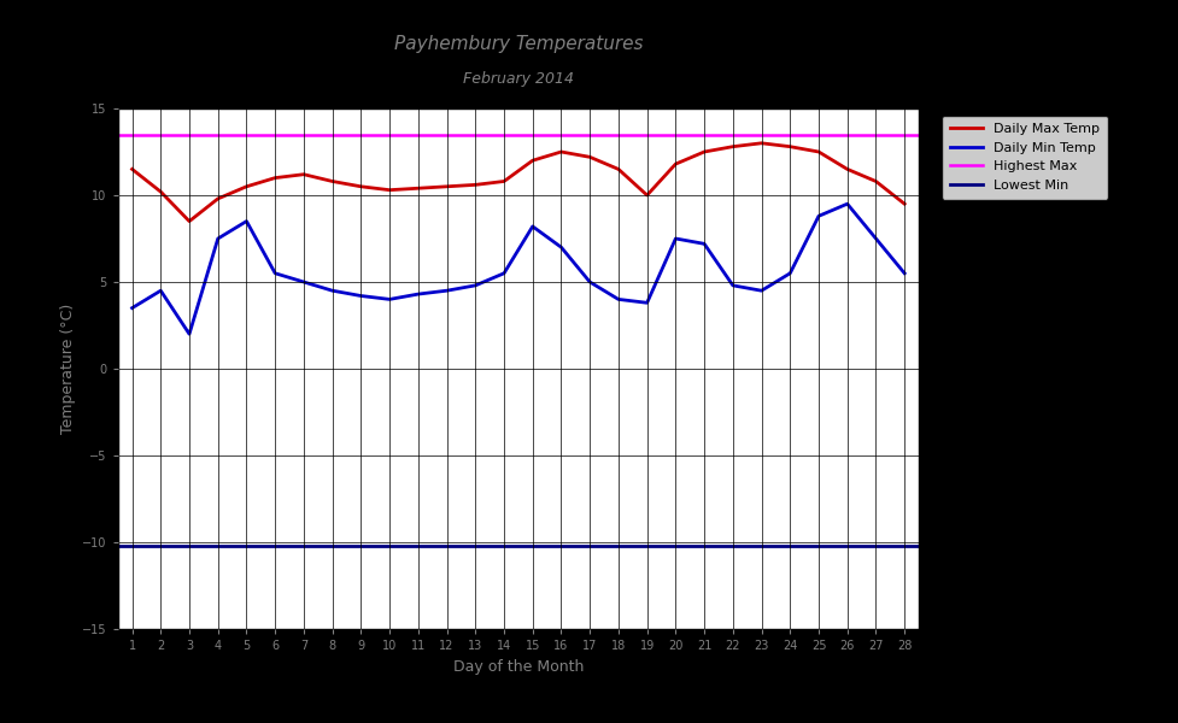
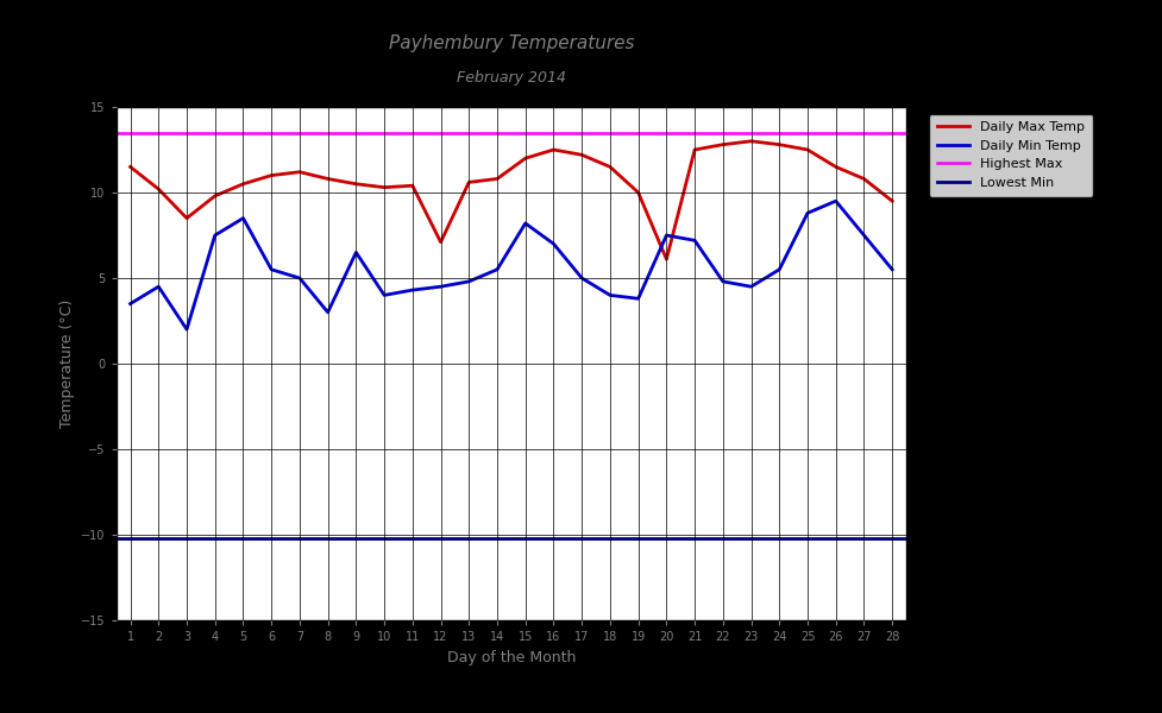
Daily Min Temp/8: 4.5 -> 3.0
Daily Min Temp/9: 4.2 -> 6.5
Daily Max Temp/12: 10.5 -> 7.1
Daily Max Temp/20: 11.8 -> 6.1
